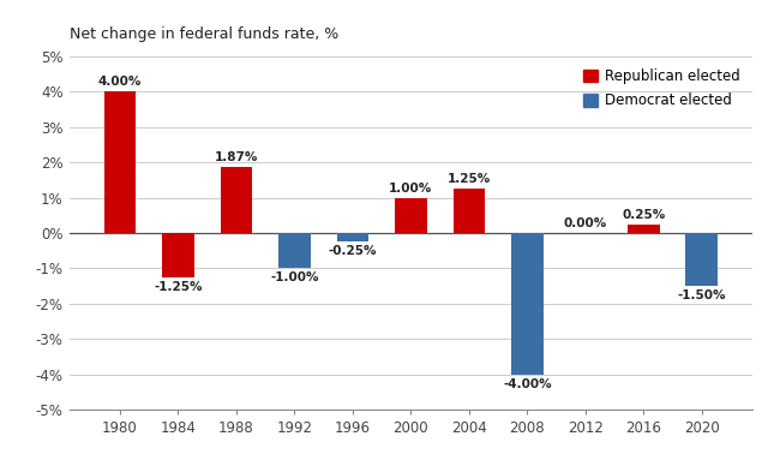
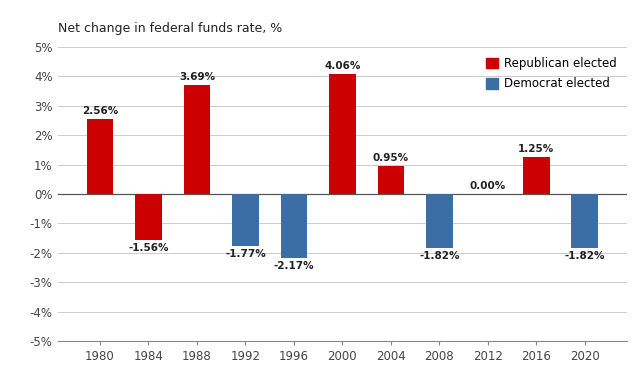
1980: 4.00% -> 2.56%
1984: -1.25% -> -1.56%
1988: 1.87% -> 3.69%
1992: -1.00% -> -1.77%
1996: -0.25% -> -2.17%
2000: 1.00% -> 4.06%
2004: 1.25% -> 0.95%
2008: -4.00% -> -1.82%
2016: 0.25% -> 1.25%
2020: -1.50% -> -1.82%
